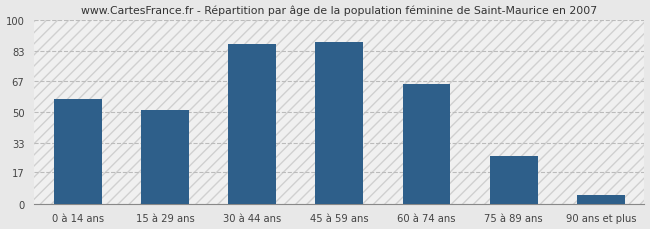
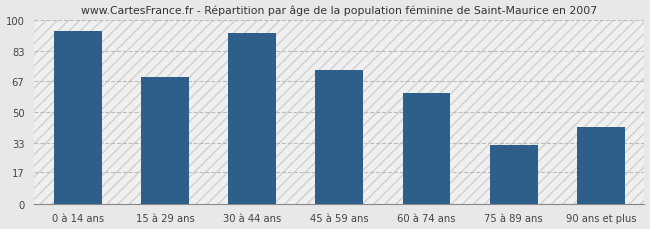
0 à 14 ans: 57 -> 94
15 à 29 ans: 51 -> 69
30 à 44 ans: 87 -> 93
45 à 59 ans: 88 -> 73
60 à 74 ans: 65 -> 60
75 à 89 ans: 26 -> 32
90 ans et plus: 5 -> 42
